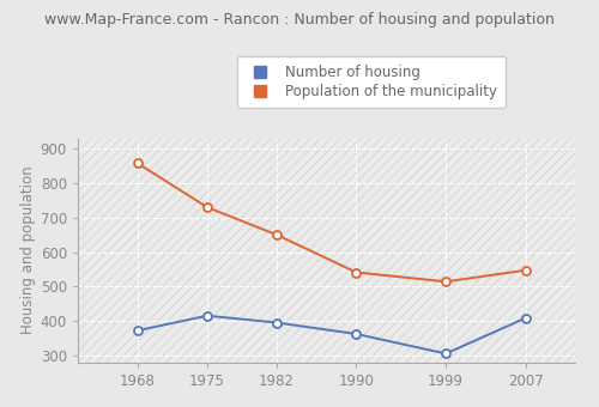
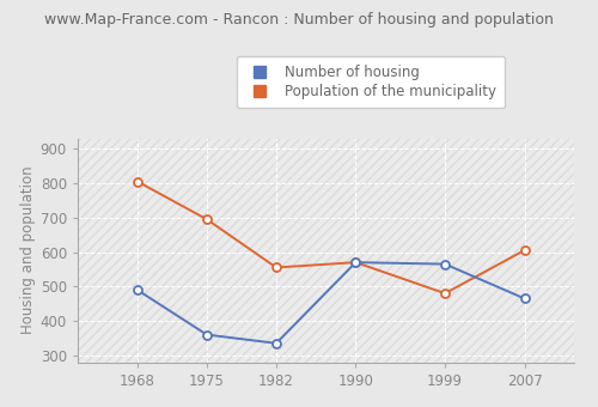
Number of housing/1968: 372 -> 490
Population of the municipality/1968: 858 -> 805
Number of housing/1975: 415 -> 360
Population of the municipality/1975: 730 -> 695
Number of housing/1982: 395 -> 335
Population of the municipality/1982: 650 -> 555
Number of housing/1990: 362 -> 570
Population of the municipality/1990: 541 -> 570
Number of housing/1999: 305 -> 565
Population of the municipality/1999: 514 -> 480
Number of housing/2007: 408 -> 465
Population of the municipality/2007: 547 -> 605
